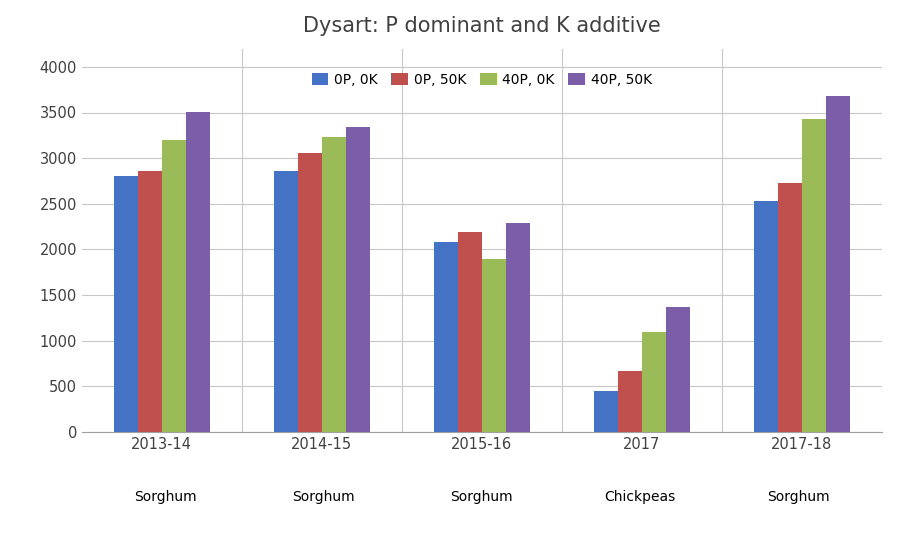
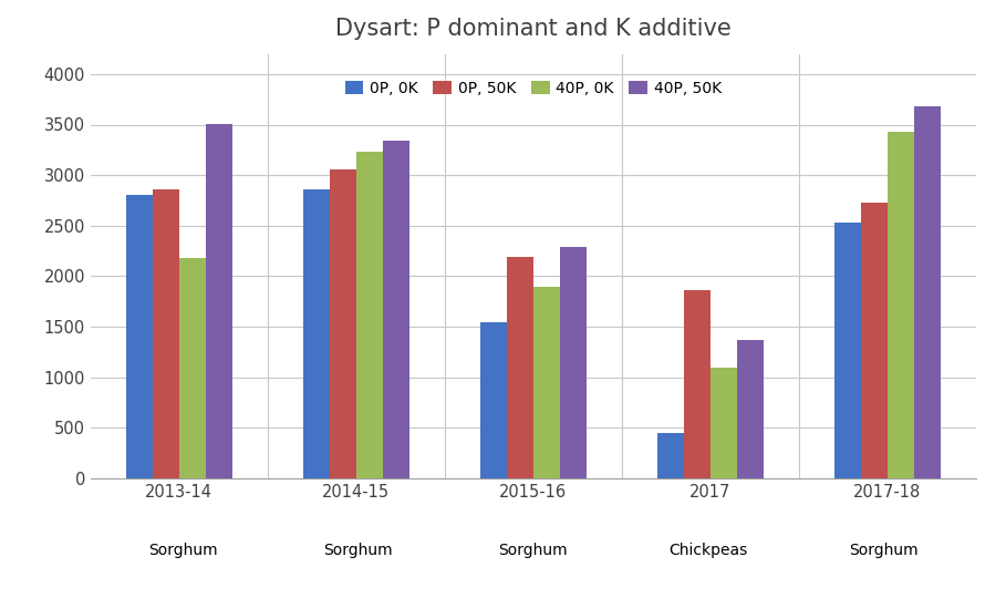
40P, 0K/2013-14: 3200 -> 2180
0P, 0K/2015-16: 2080 -> 1540
0P, 50K/2017: 670 -> 1860
